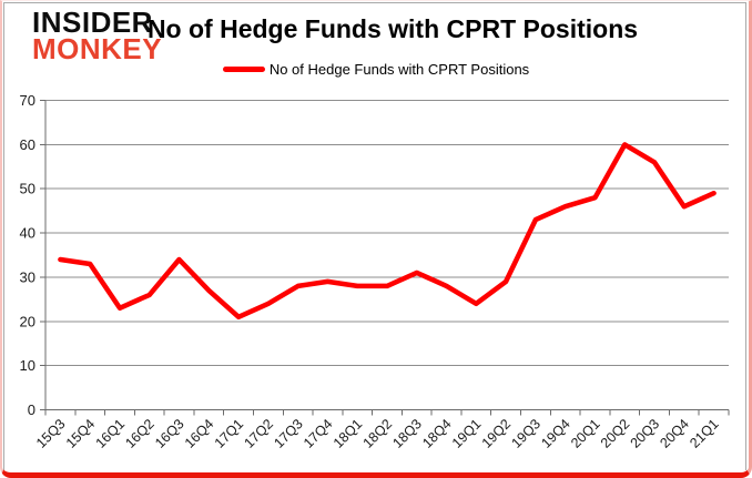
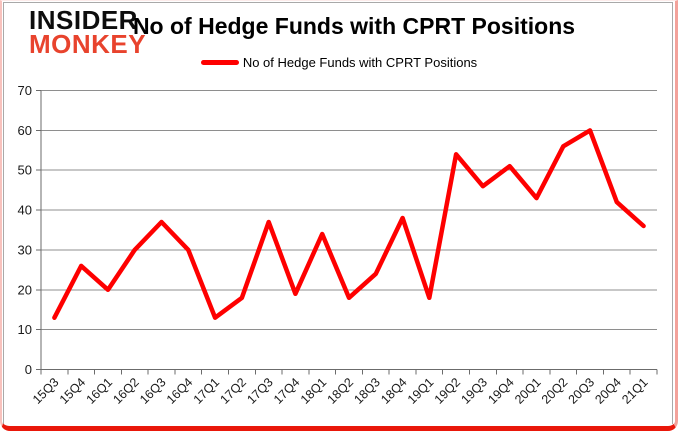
15Q3: 34 -> 13
15Q4: 33 -> 26
16Q1: 23 -> 20
16Q2: 26 -> 30
16Q3: 34 -> 37
16Q4: 27 -> 30
17Q1: 21 -> 13
17Q2: 24 -> 18
17Q3: 28 -> 37
17Q4: 29 -> 19
18Q1: 28 -> 34
18Q2: 28 -> 18
18Q3: 31 -> 24
18Q4: 28 -> 38
19Q1: 24 -> 18
19Q2: 29 -> 54
19Q3: 43 -> 46
19Q4: 46 -> 51
20Q1: 48 -> 43
20Q2: 60 -> 56
20Q3: 56 -> 60
20Q4: 46 -> 42
21Q1: 49 -> 36
